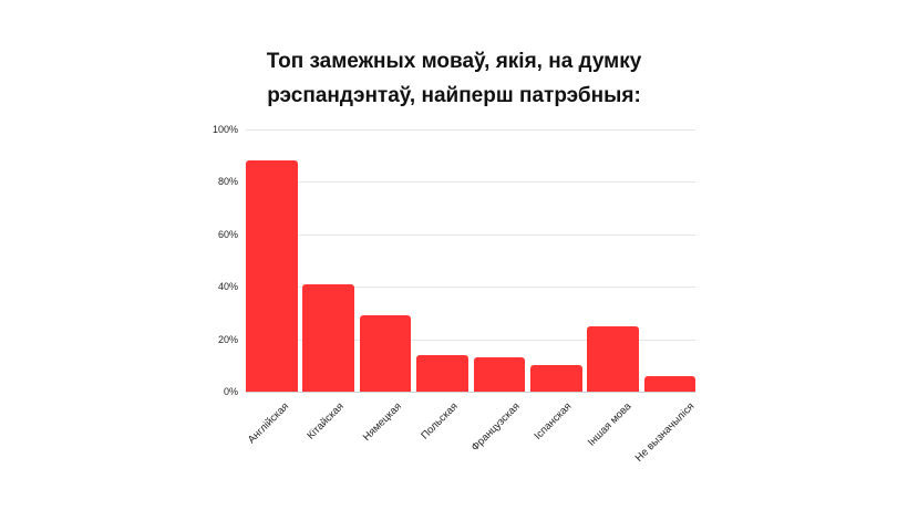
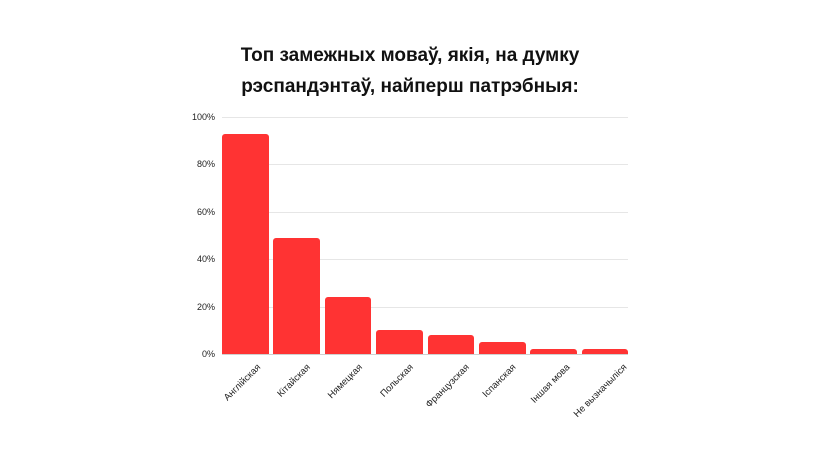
Англійская: 88% -> 93%
Кітайская: 41% -> 49%
Нямецкая: 29% -> 24%
Польская: 14% -> 10%
Французская: 13% -> 8%
Іспанская: 10% -> 5%
Іншая мова: 25% -> 2%
Не вызначыліся: 6% -> 2%
